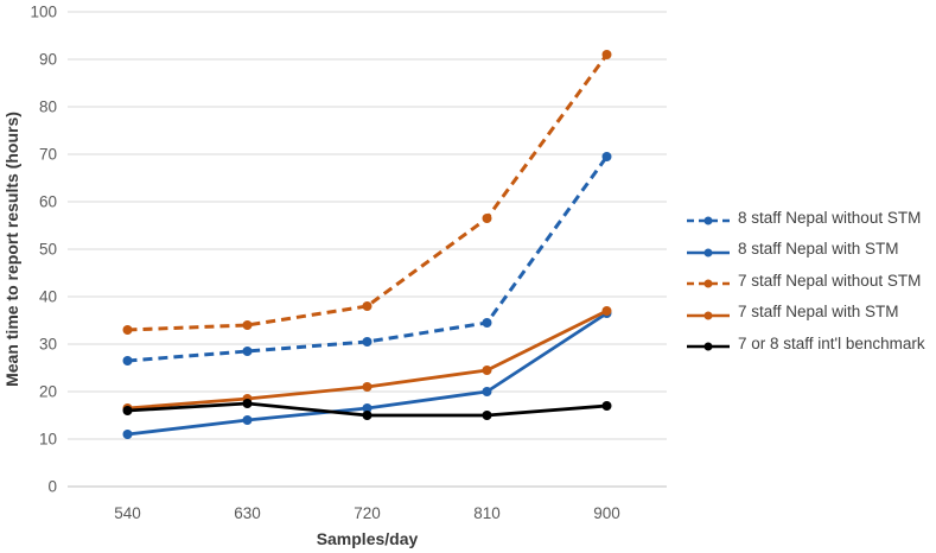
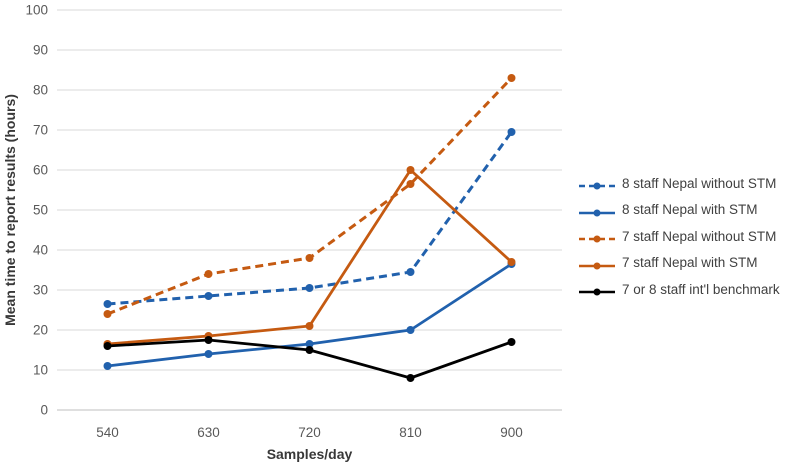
7 staff Nepal without STM/540: 33 -> 24
7 staff Nepal with STM/810: 24 -> 60
7 or 8 staff int'l benchmark/810: 15 -> 8
7 staff Nepal without STM/900: 91 -> 83
